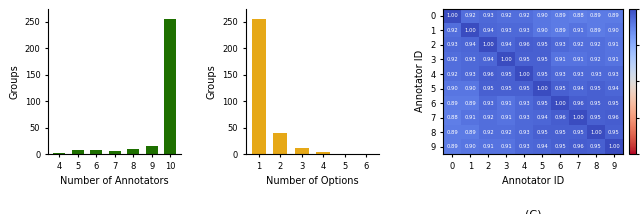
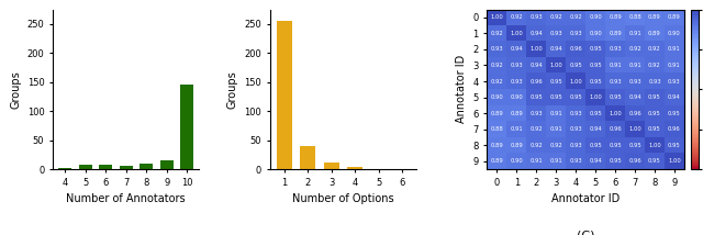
10: 255 -> 146
